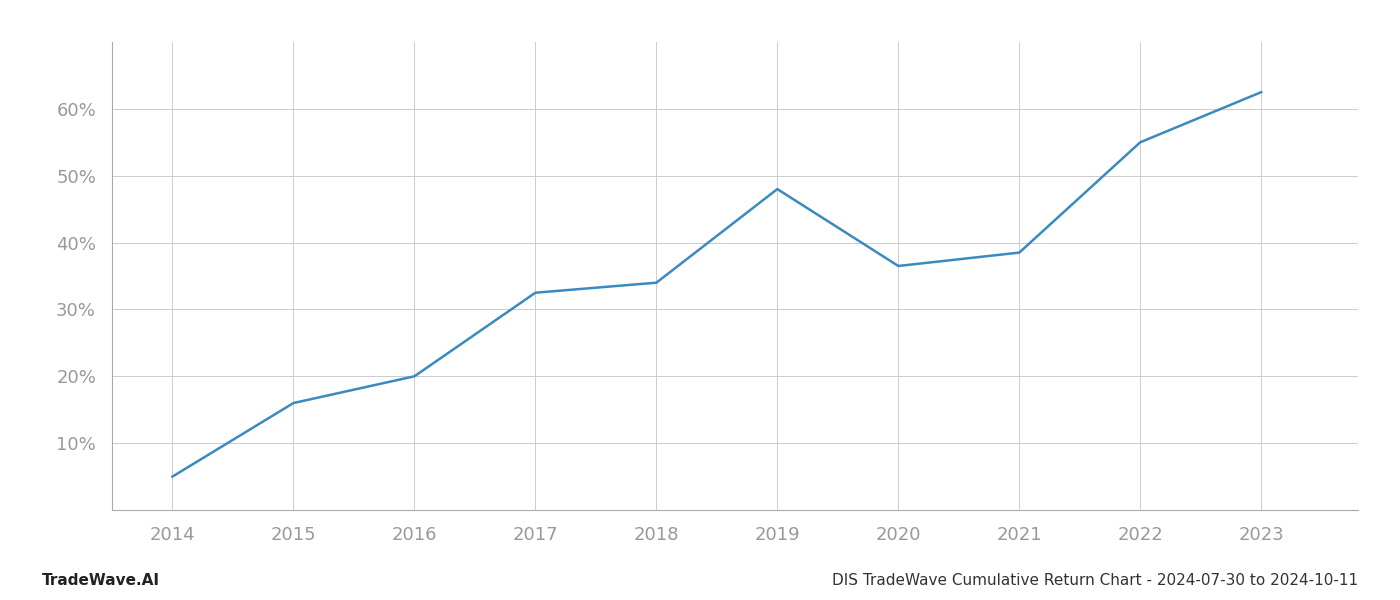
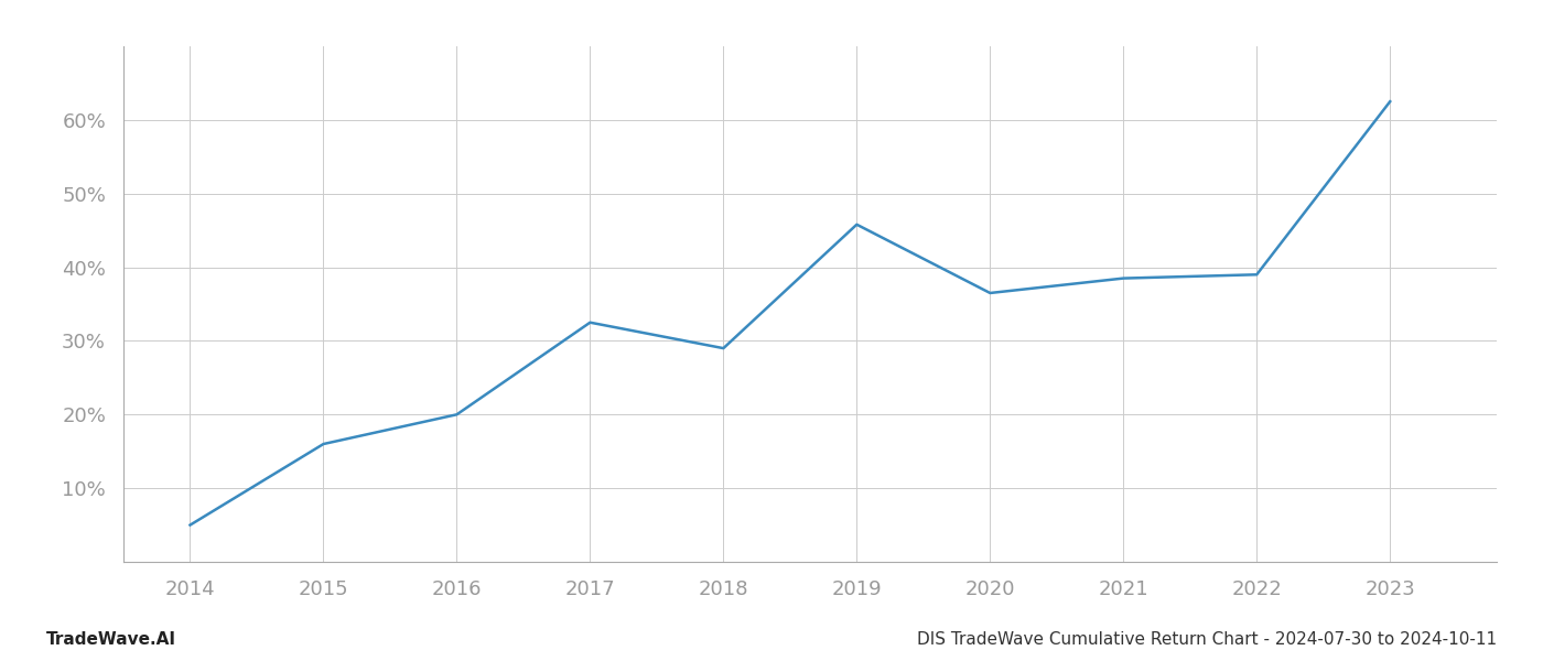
2018: 34.0% -> 29.0%
2019: 48.0% -> 45.8%
2022: 55.0% -> 39.0%
